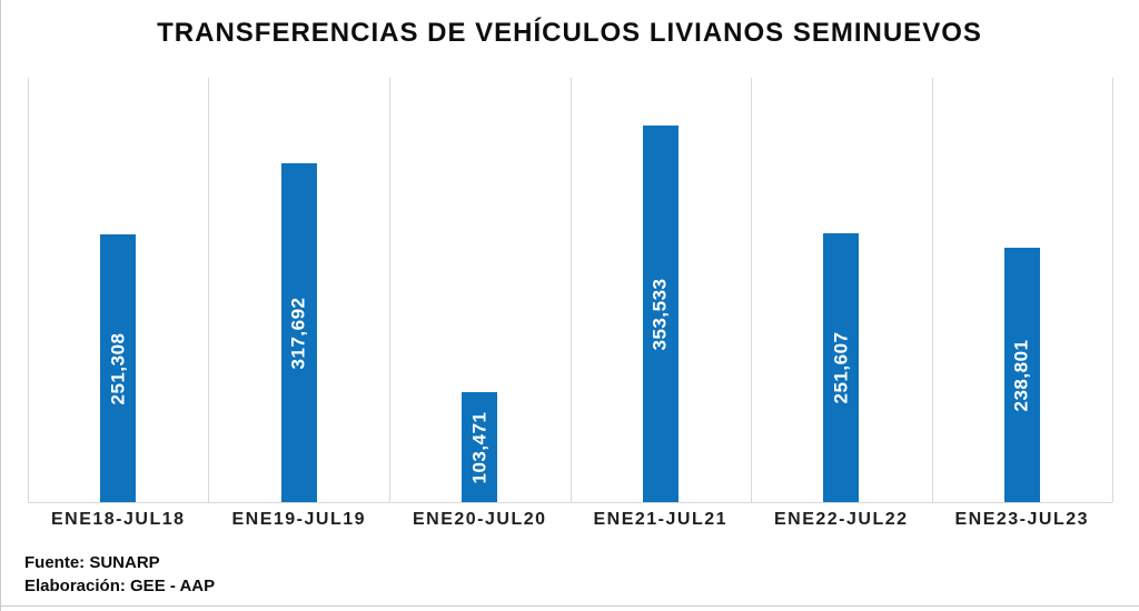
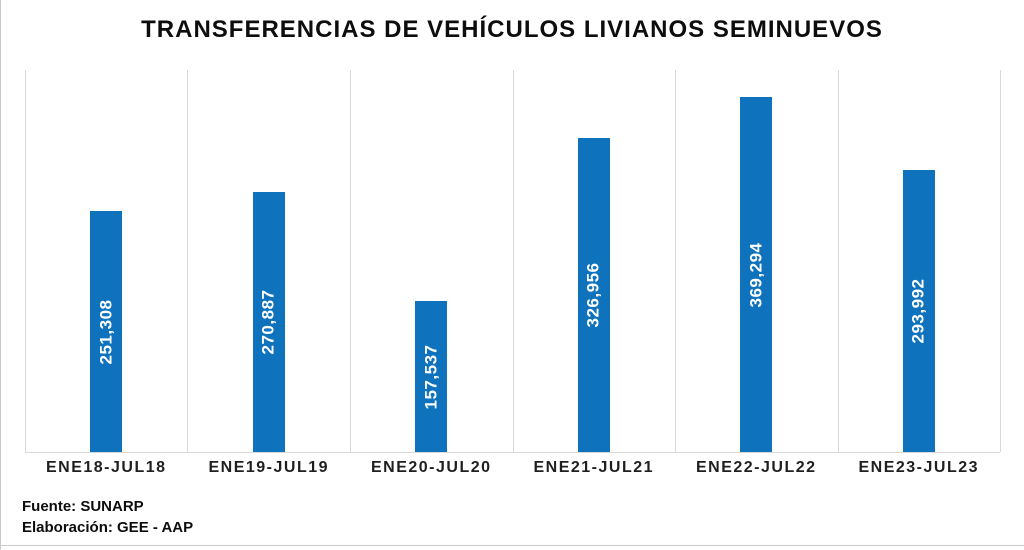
ENE19-JUL19: 317,692 -> 270,887
ENE20-JUL20: 103,471 -> 157,537
ENE21-JUL21: 353,533 -> 326,956
ENE22-JUL22: 251,607 -> 369,294
ENE23-JUL23: 238,801 -> 293,992
